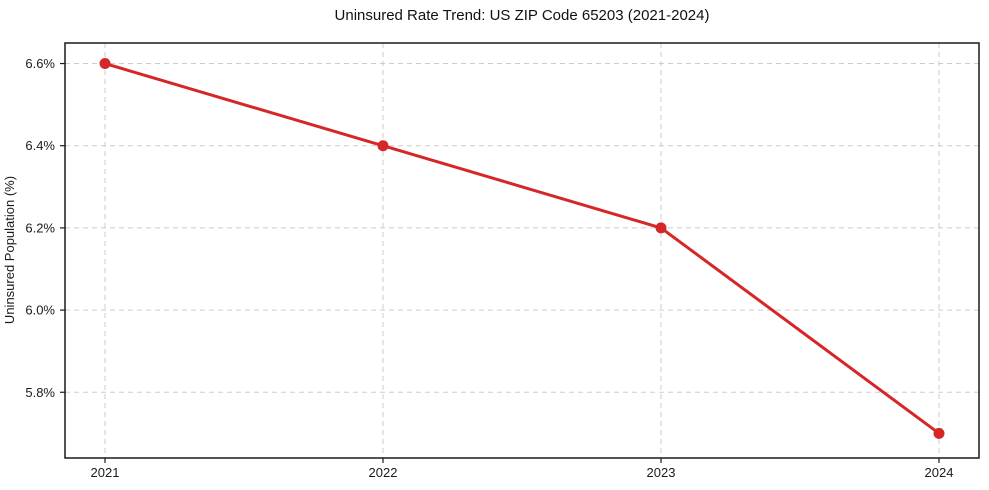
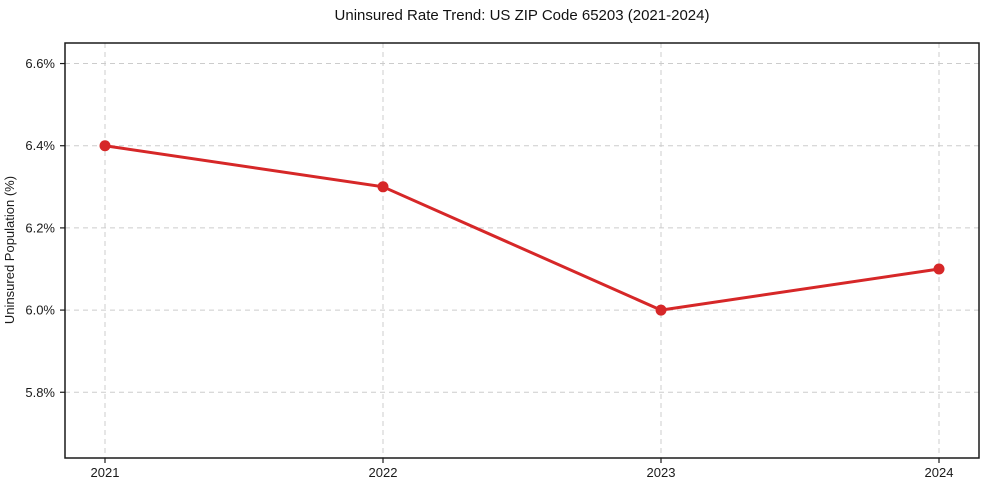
2021: 6.6% -> 6.4%
2022: 6.4% -> 6.3%
2023: 6.2% -> 6.0%
2024: 5.7% -> 6.1%
